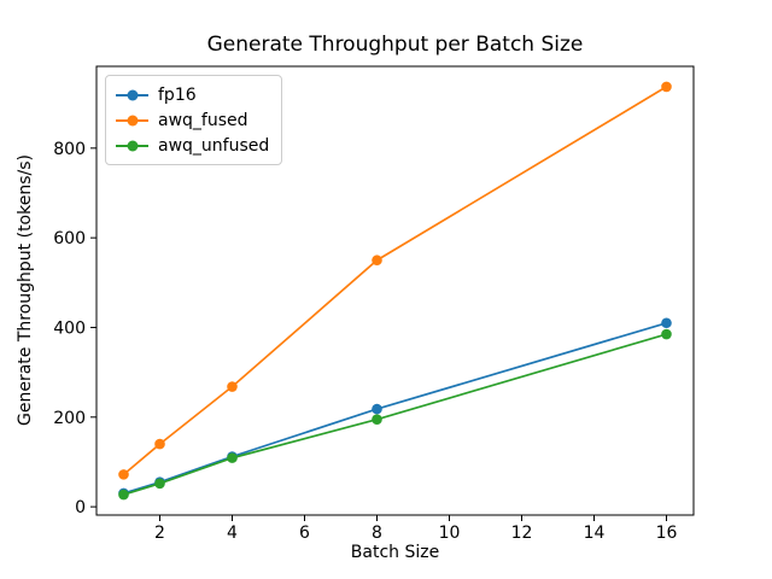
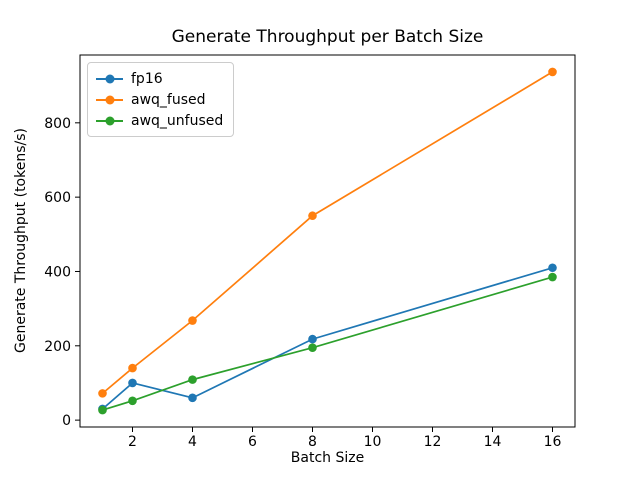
fp16/2: 60 -> 100
fp16/4: 110 -> 60
